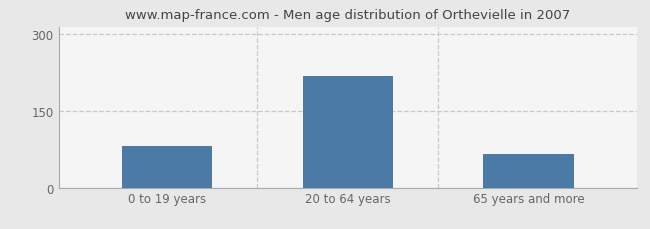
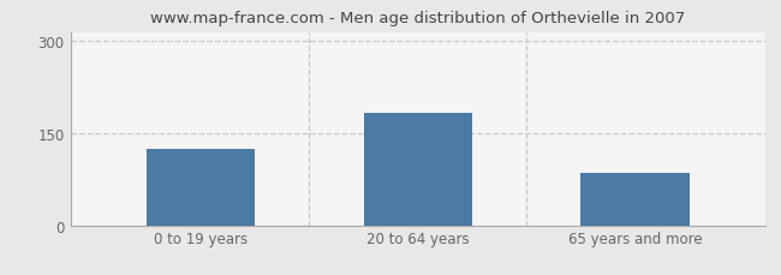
0 to 19 years: 82 -> 125
20 to 64 years: 218 -> 183
65 years and more: 66 -> 85
